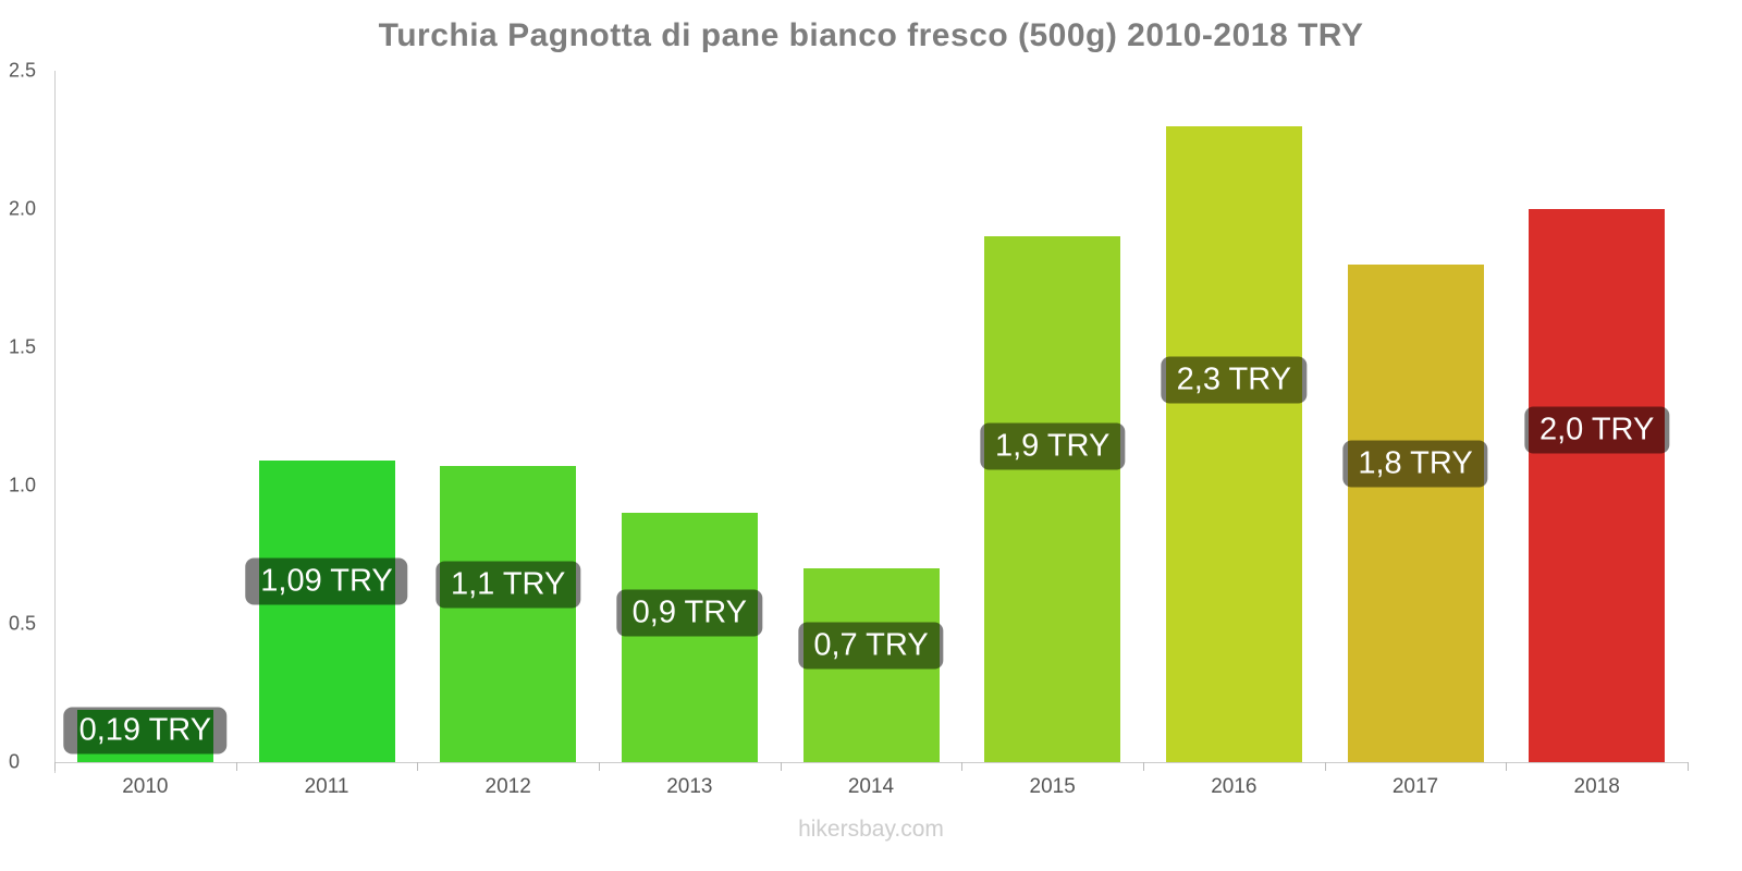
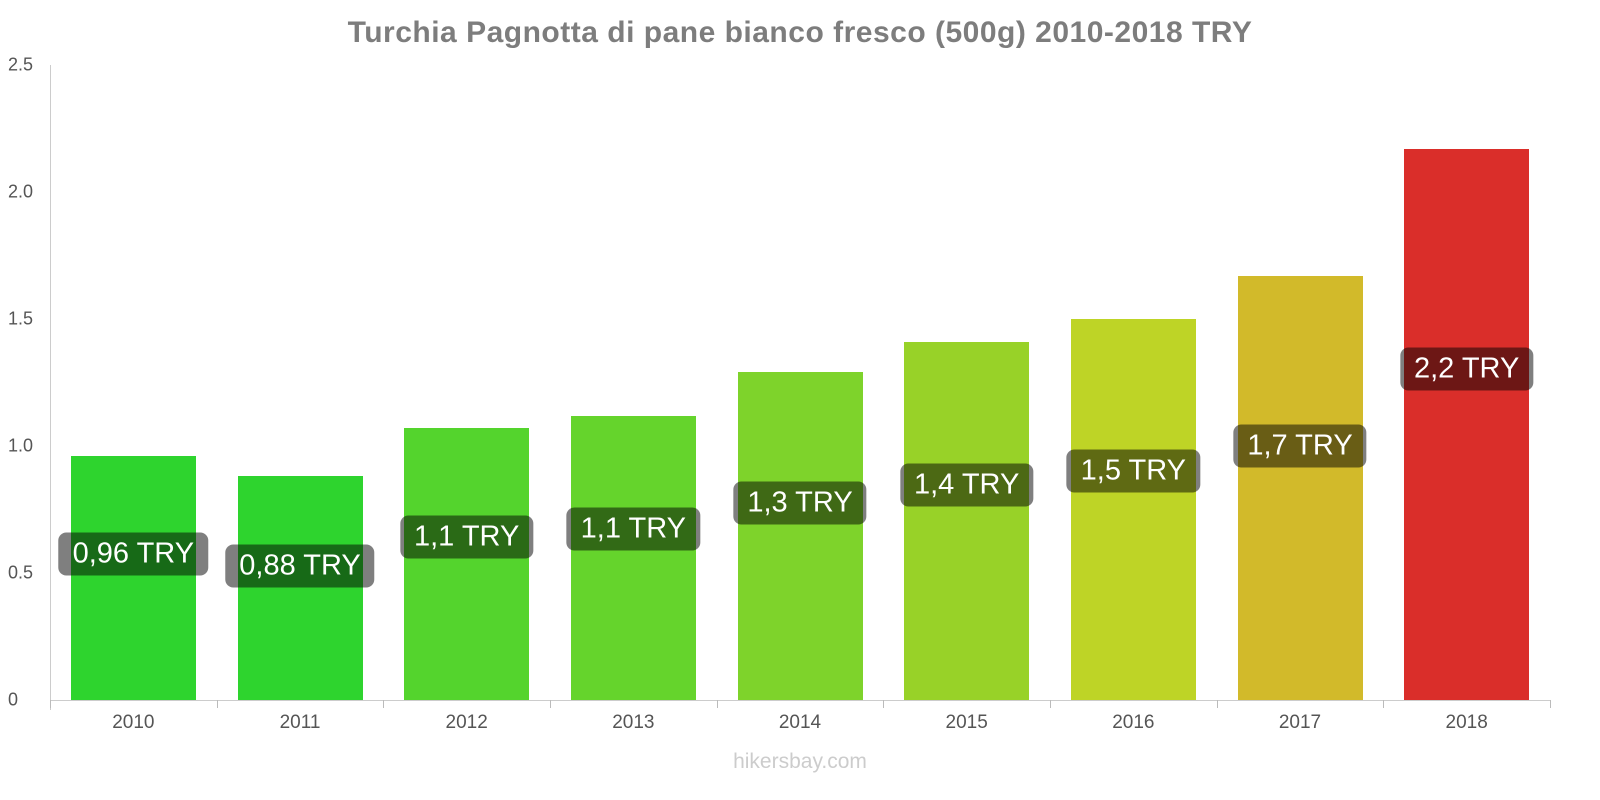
2010: 0,19 -> 0,96
2011: 1,09 -> 0,88
2013: 0,9 -> 1,1
2014: 0,7 -> 1,3
2015: 1,9 -> 1,4
2016: 2,3 -> 1,5
2017: 1,8 -> 1,7
2018: 2,0 -> 2,2
